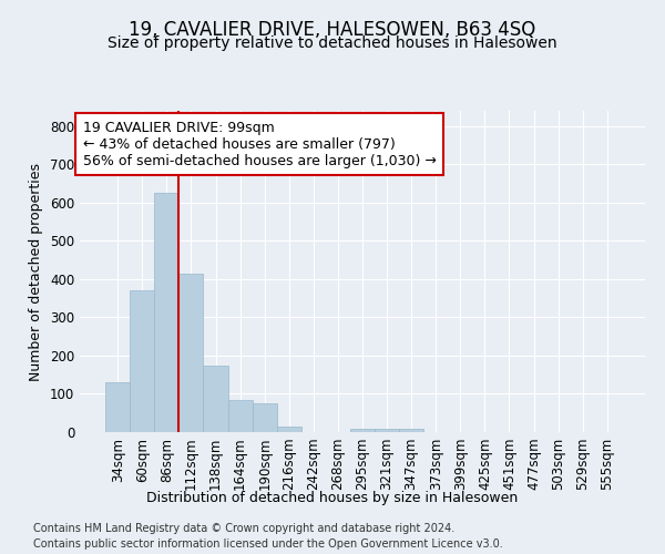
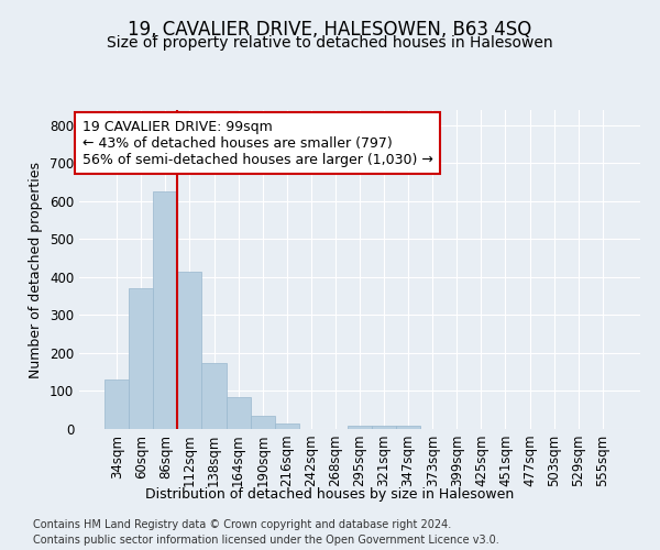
190sqm: 75 -> 35
